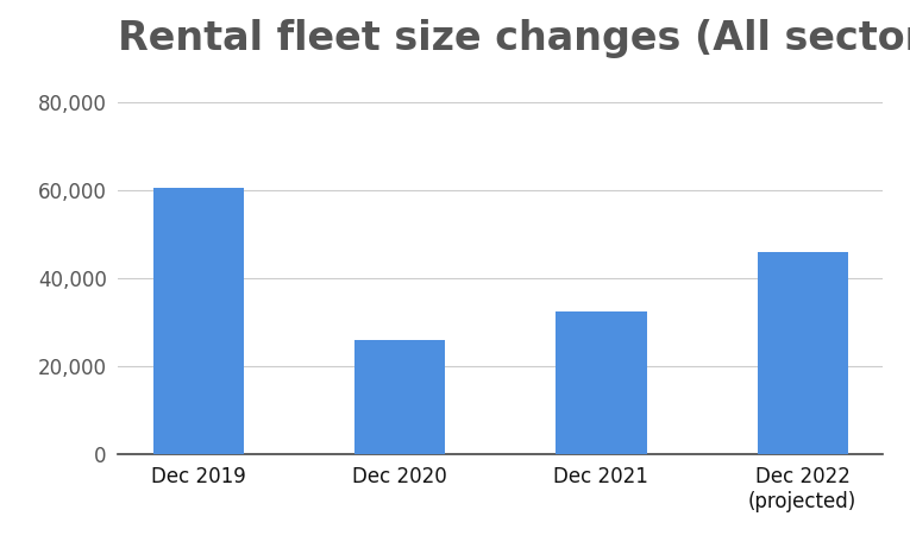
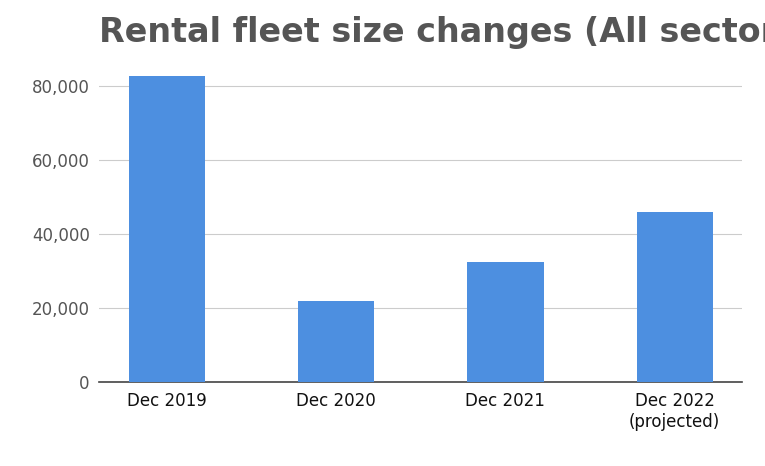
Dec 2019: 60,500 -> 82,500
Dec 2020: 26,000 -> 22,000
